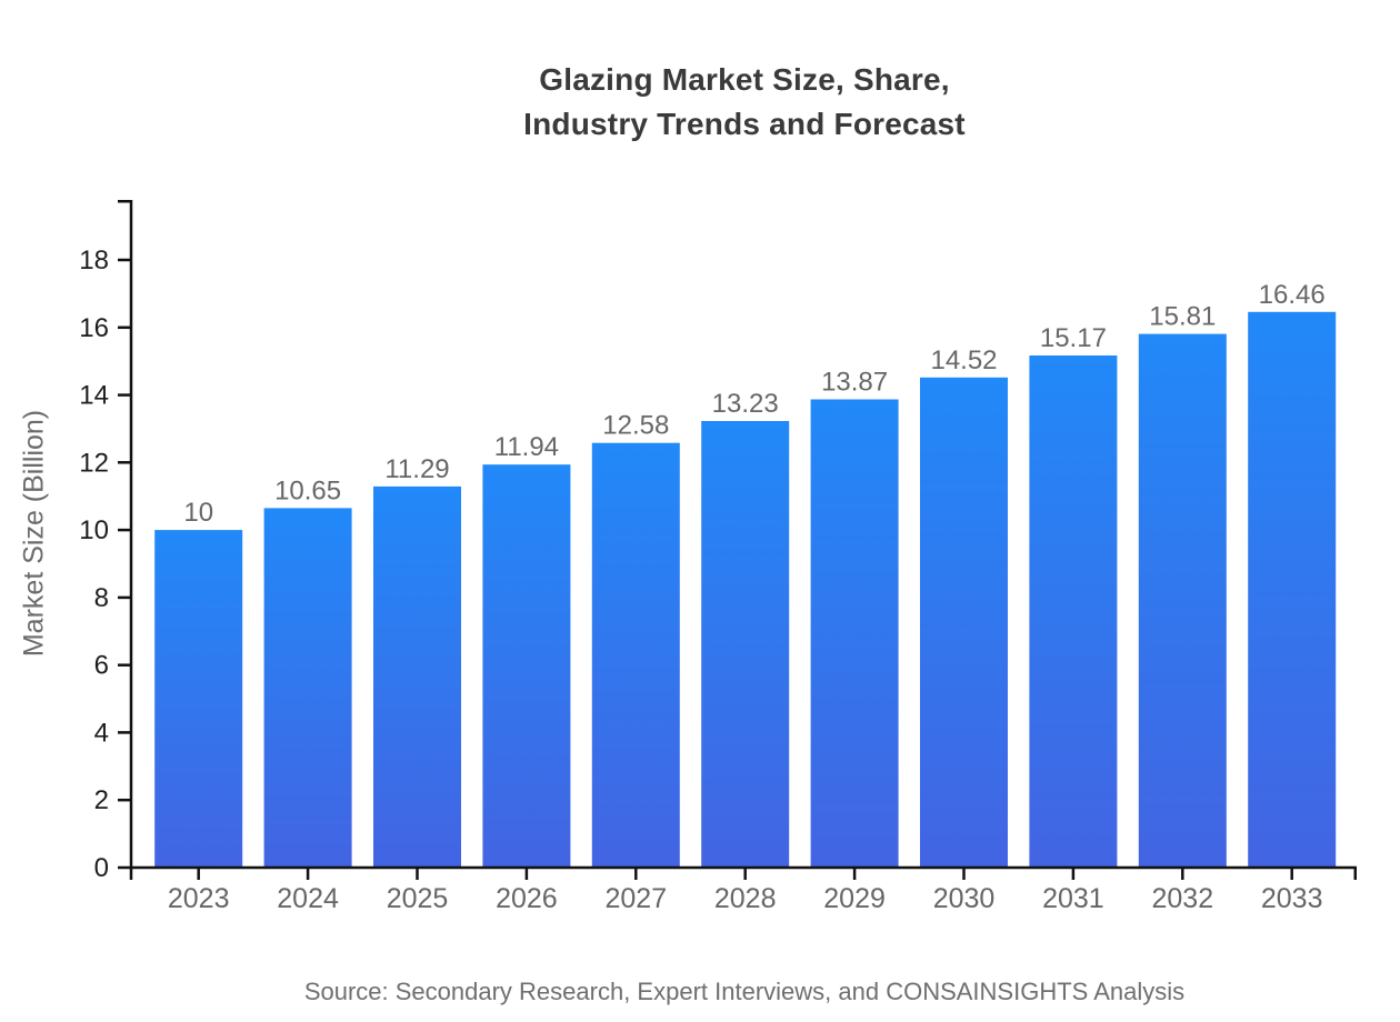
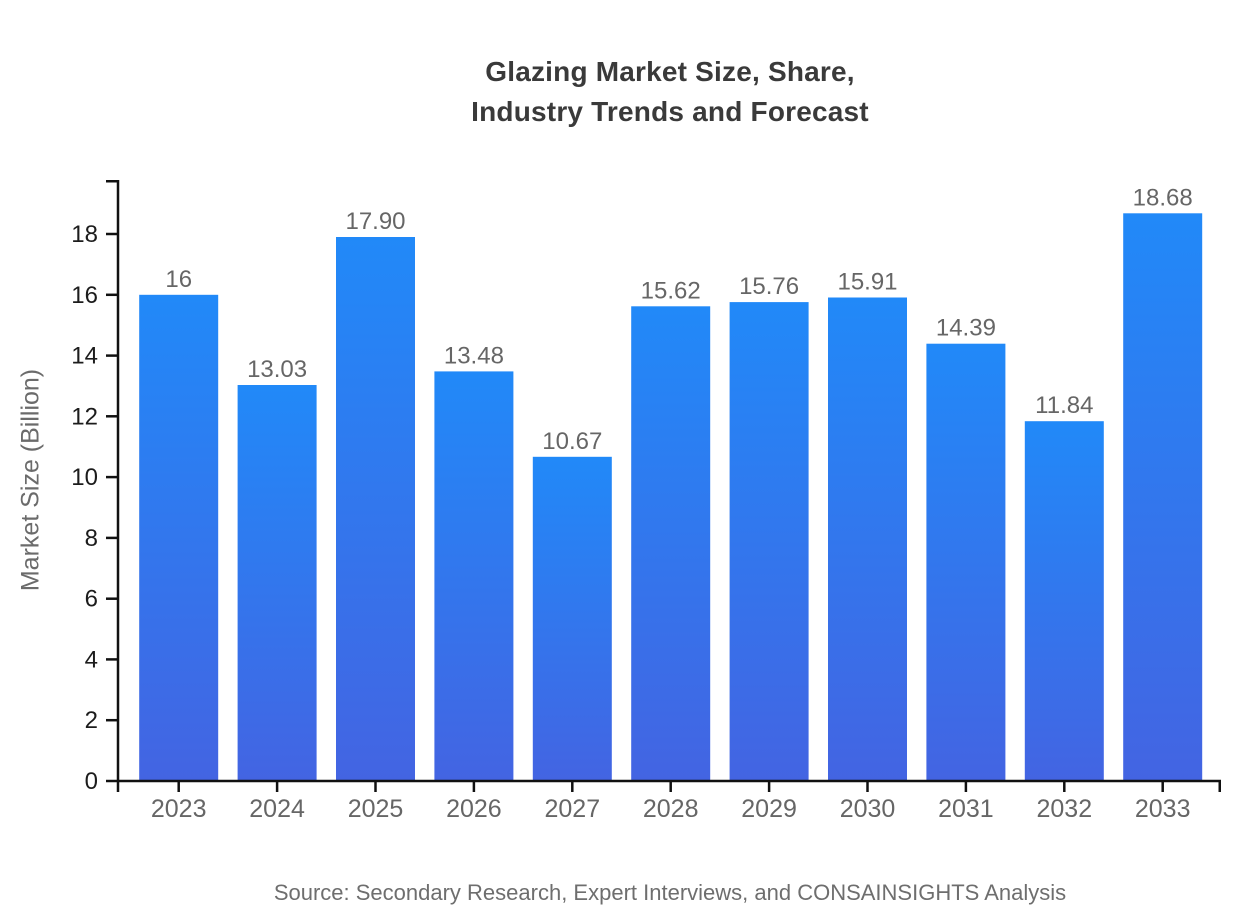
2023: 10 -> 16
2024: 10.65 -> 13.03
2025: 11.29 -> 17.90
2026: 11.94 -> 13.48
2027: 12.58 -> 10.67
2028: 13.23 -> 15.62
2029: 13.87 -> 15.76
2030: 14.52 -> 15.91
2031: 15.17 -> 14.39
2032: 15.81 -> 11.84
2033: 16.46 -> 18.68
